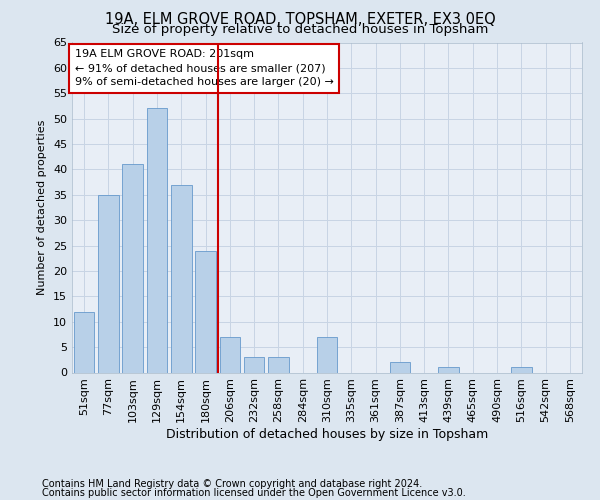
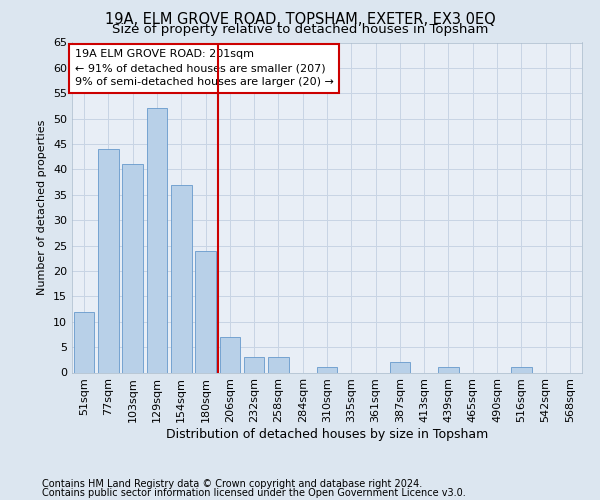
77sqm: 35 -> 44
310sqm: 7 -> 1
